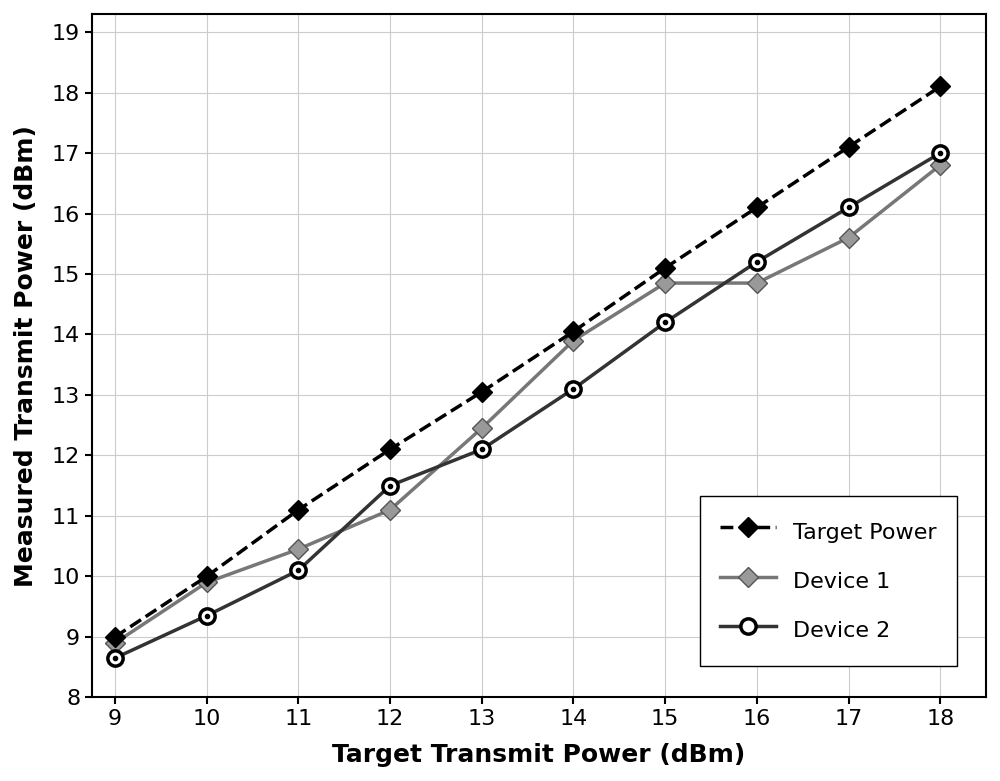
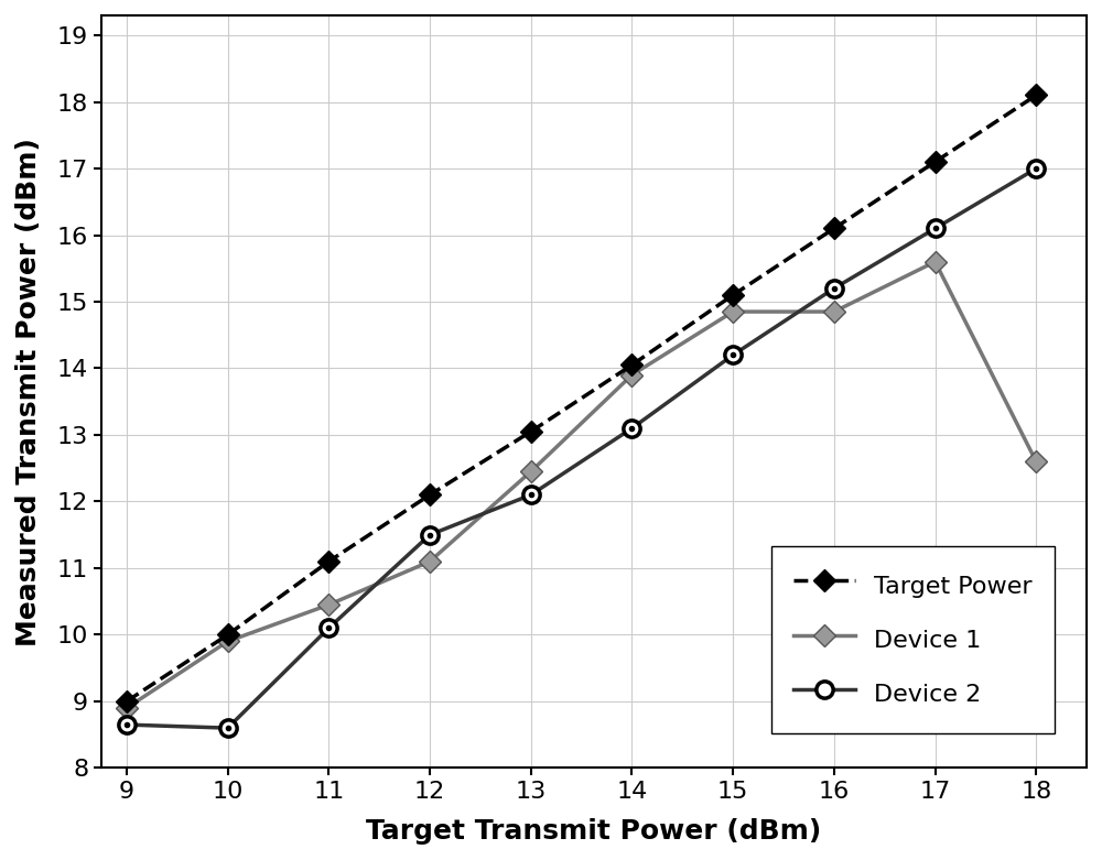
Device 2/10: 9.35 -> 8.60
Device 1/18: 16.80 -> 12.60
